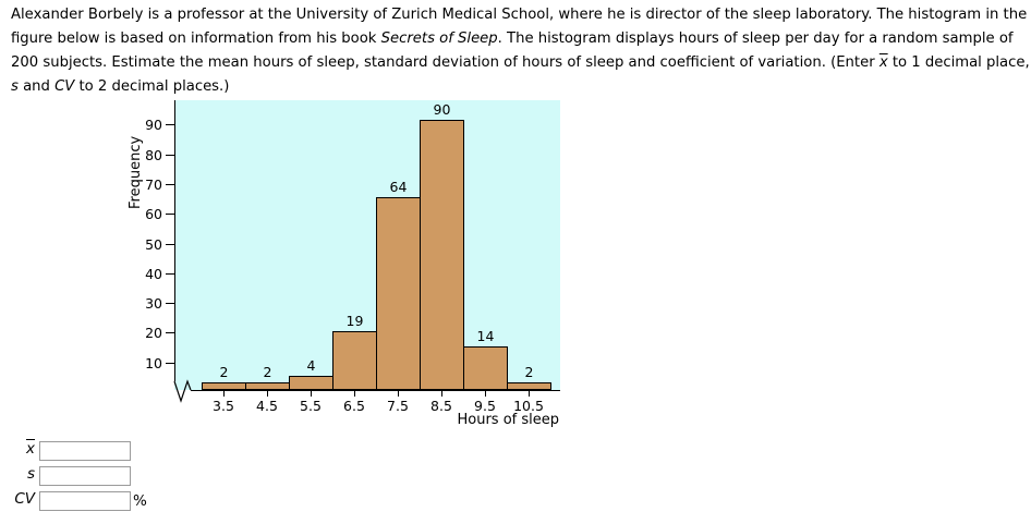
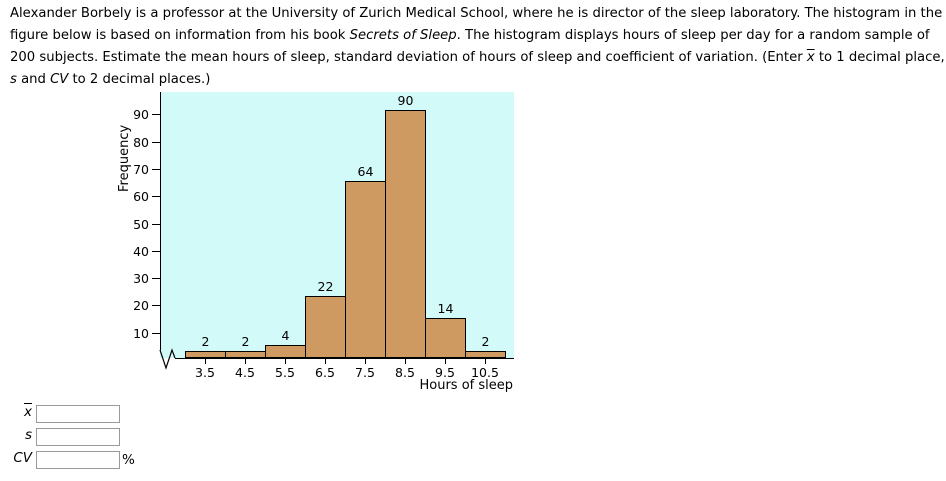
6.5: 19 -> 22
